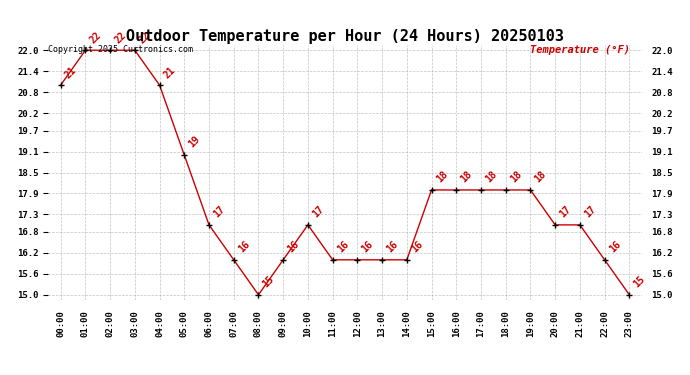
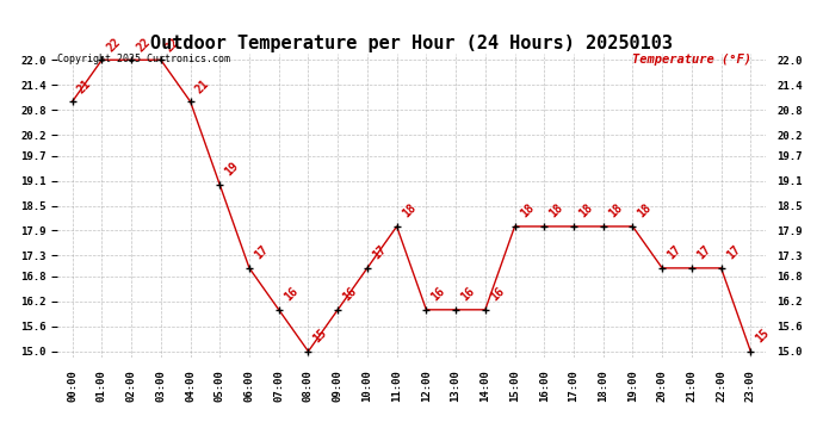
11:00: 16 -> 18
22:00: 16 -> 17
